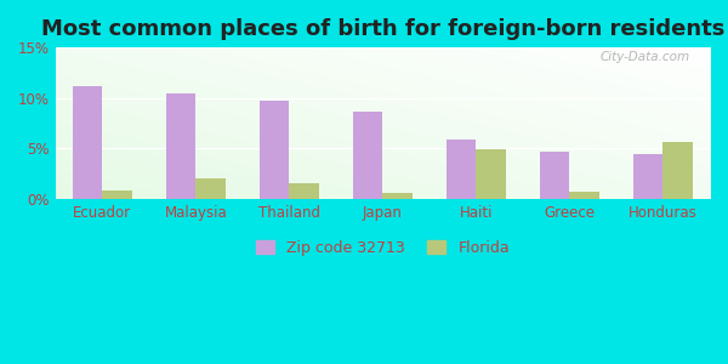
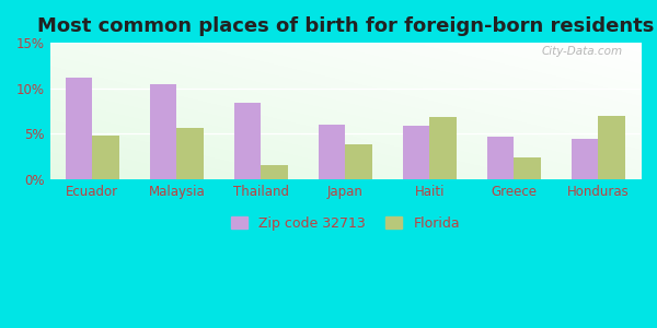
Florida/Ecuador: 0.9% -> 4.8%
Florida/Malaysia: 2.1% -> 5.6%
Zip code 32713/Thailand: 9.7% -> 8.4%
Zip code 32713/Japan: 8.6% -> 6.0%
Florida/Japan: 0.6% -> 3.8%
Florida/Haiti: 4.9% -> 6.8%
Florida/Greece: 0.8% -> 2.4%
Florida/Honduras: 5.7% -> 7.0%
